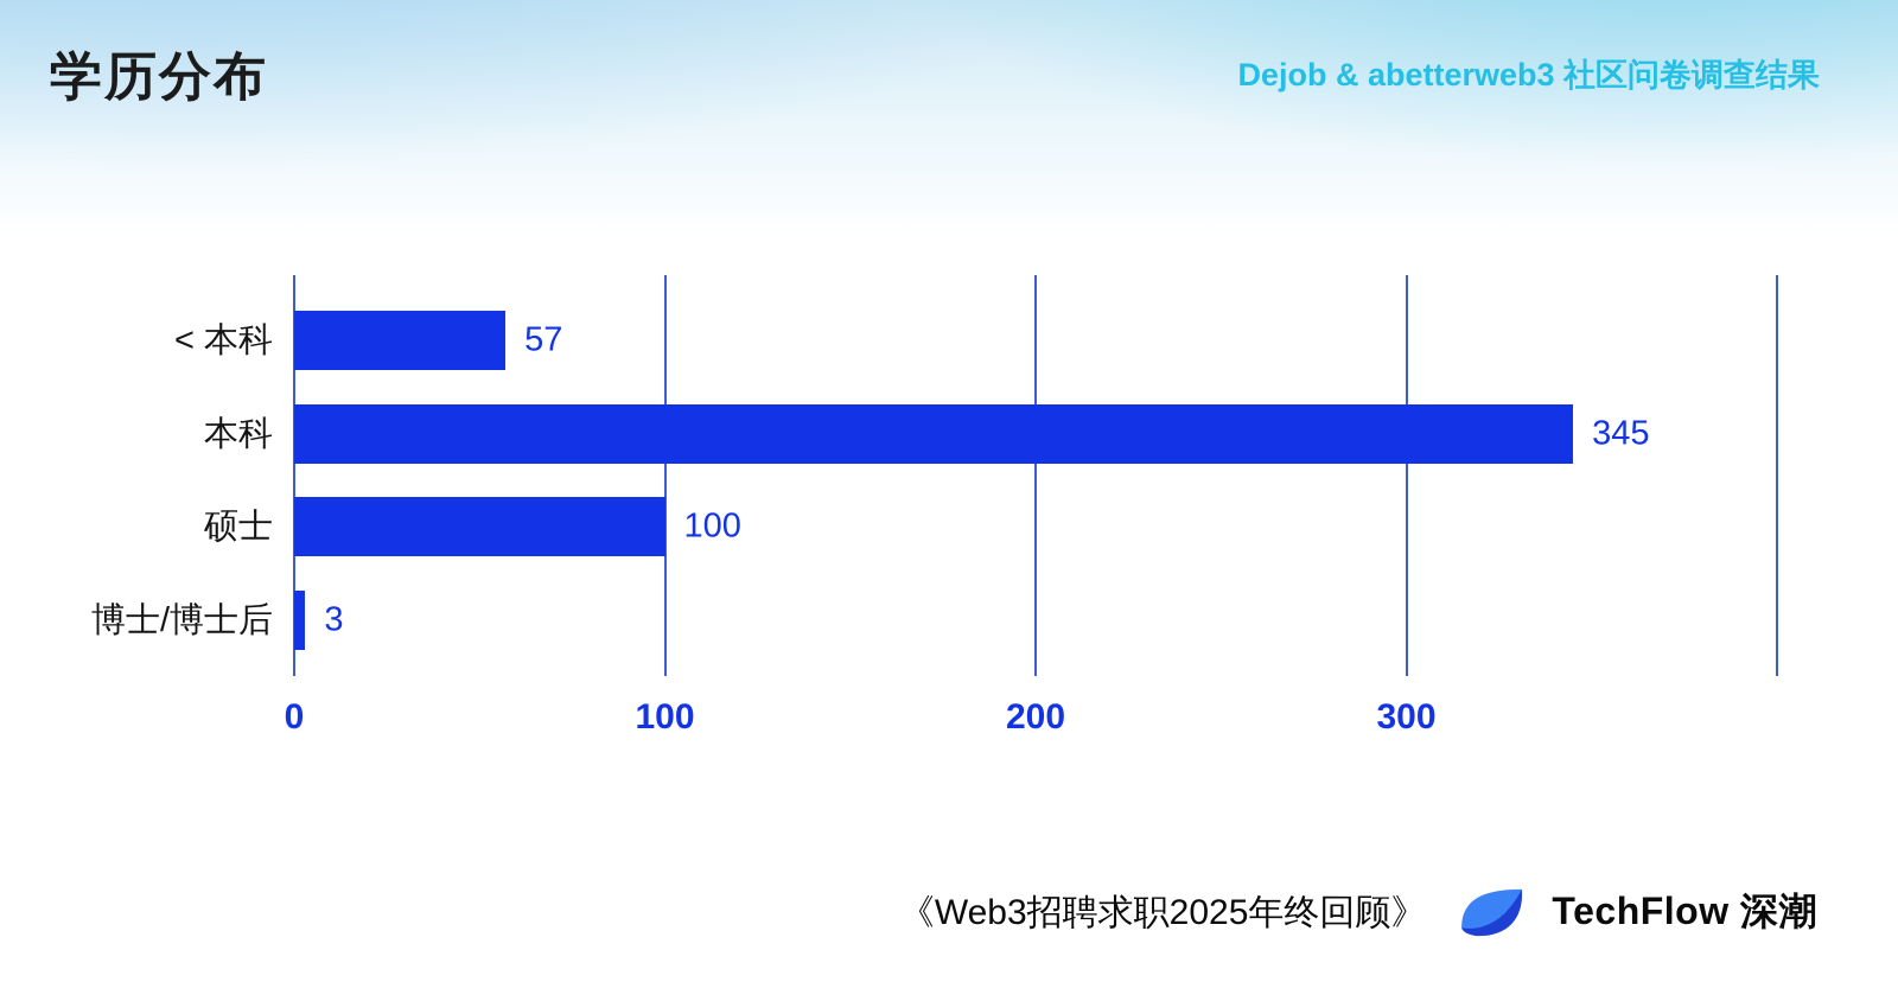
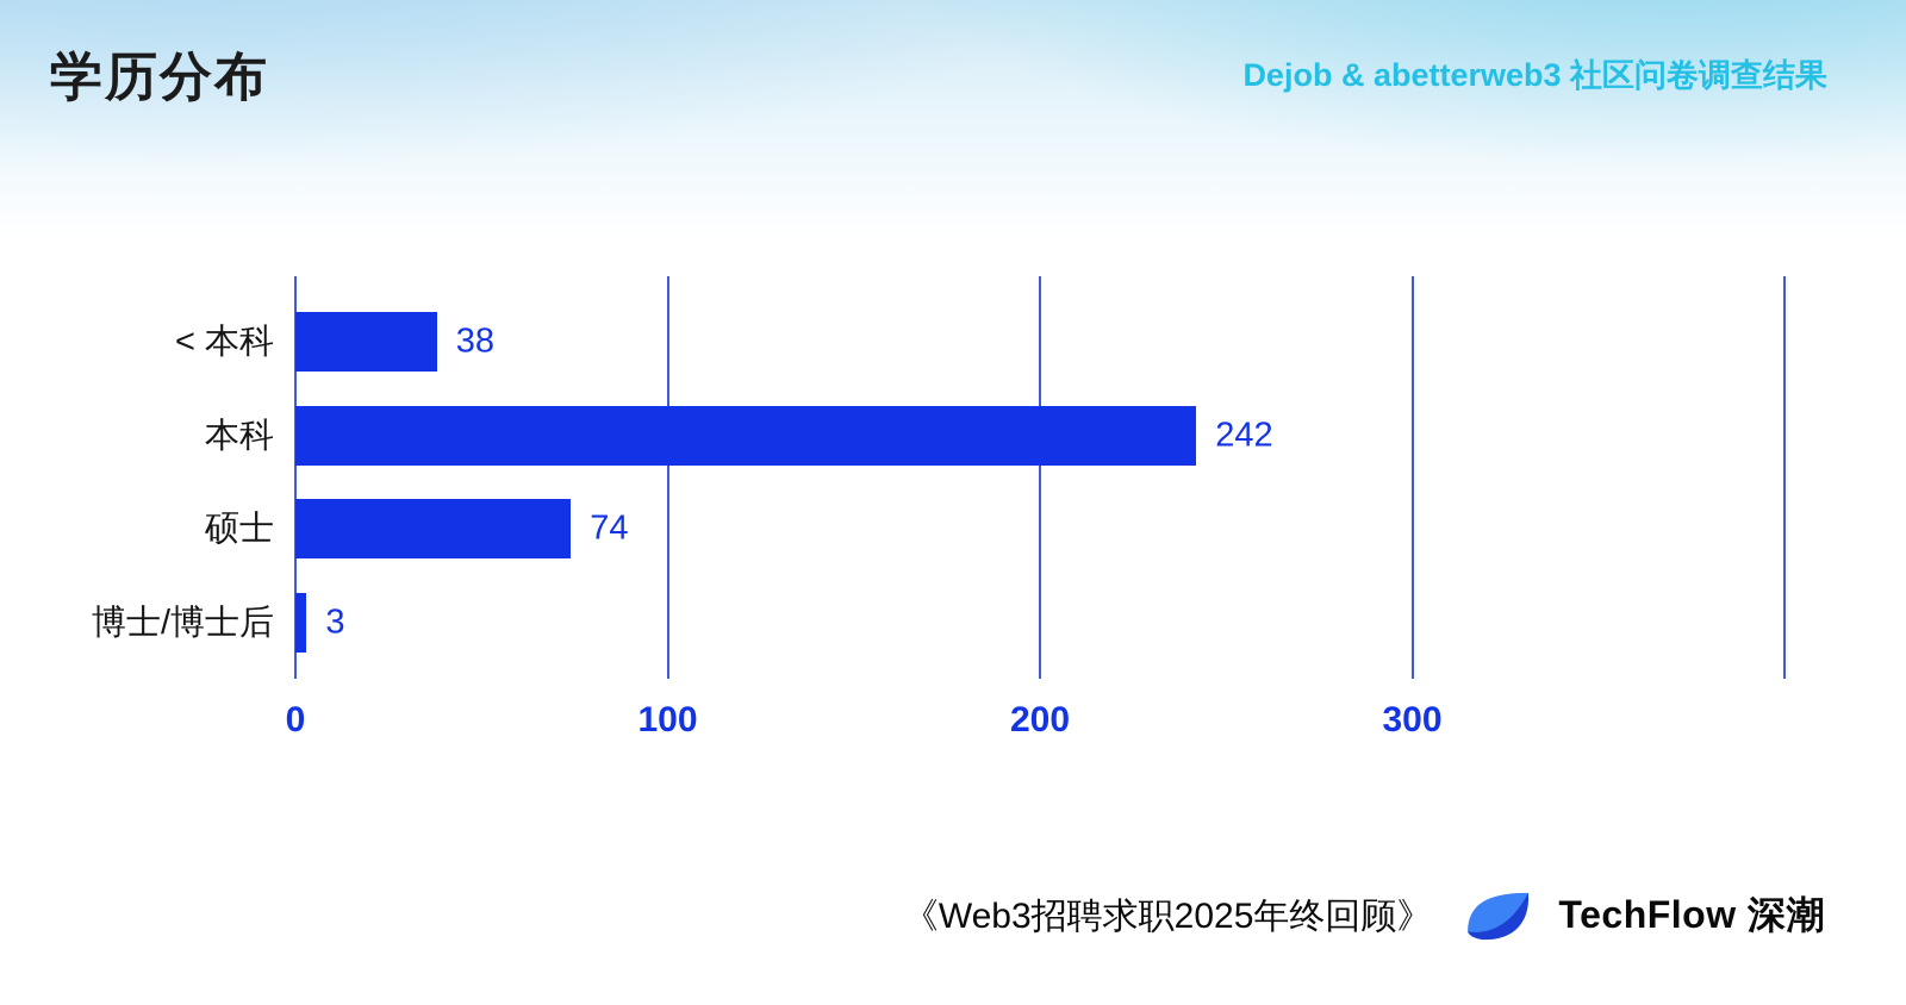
< 本科: 57 -> 38
本科: 345 -> 242
硕士: 100 -> 74
